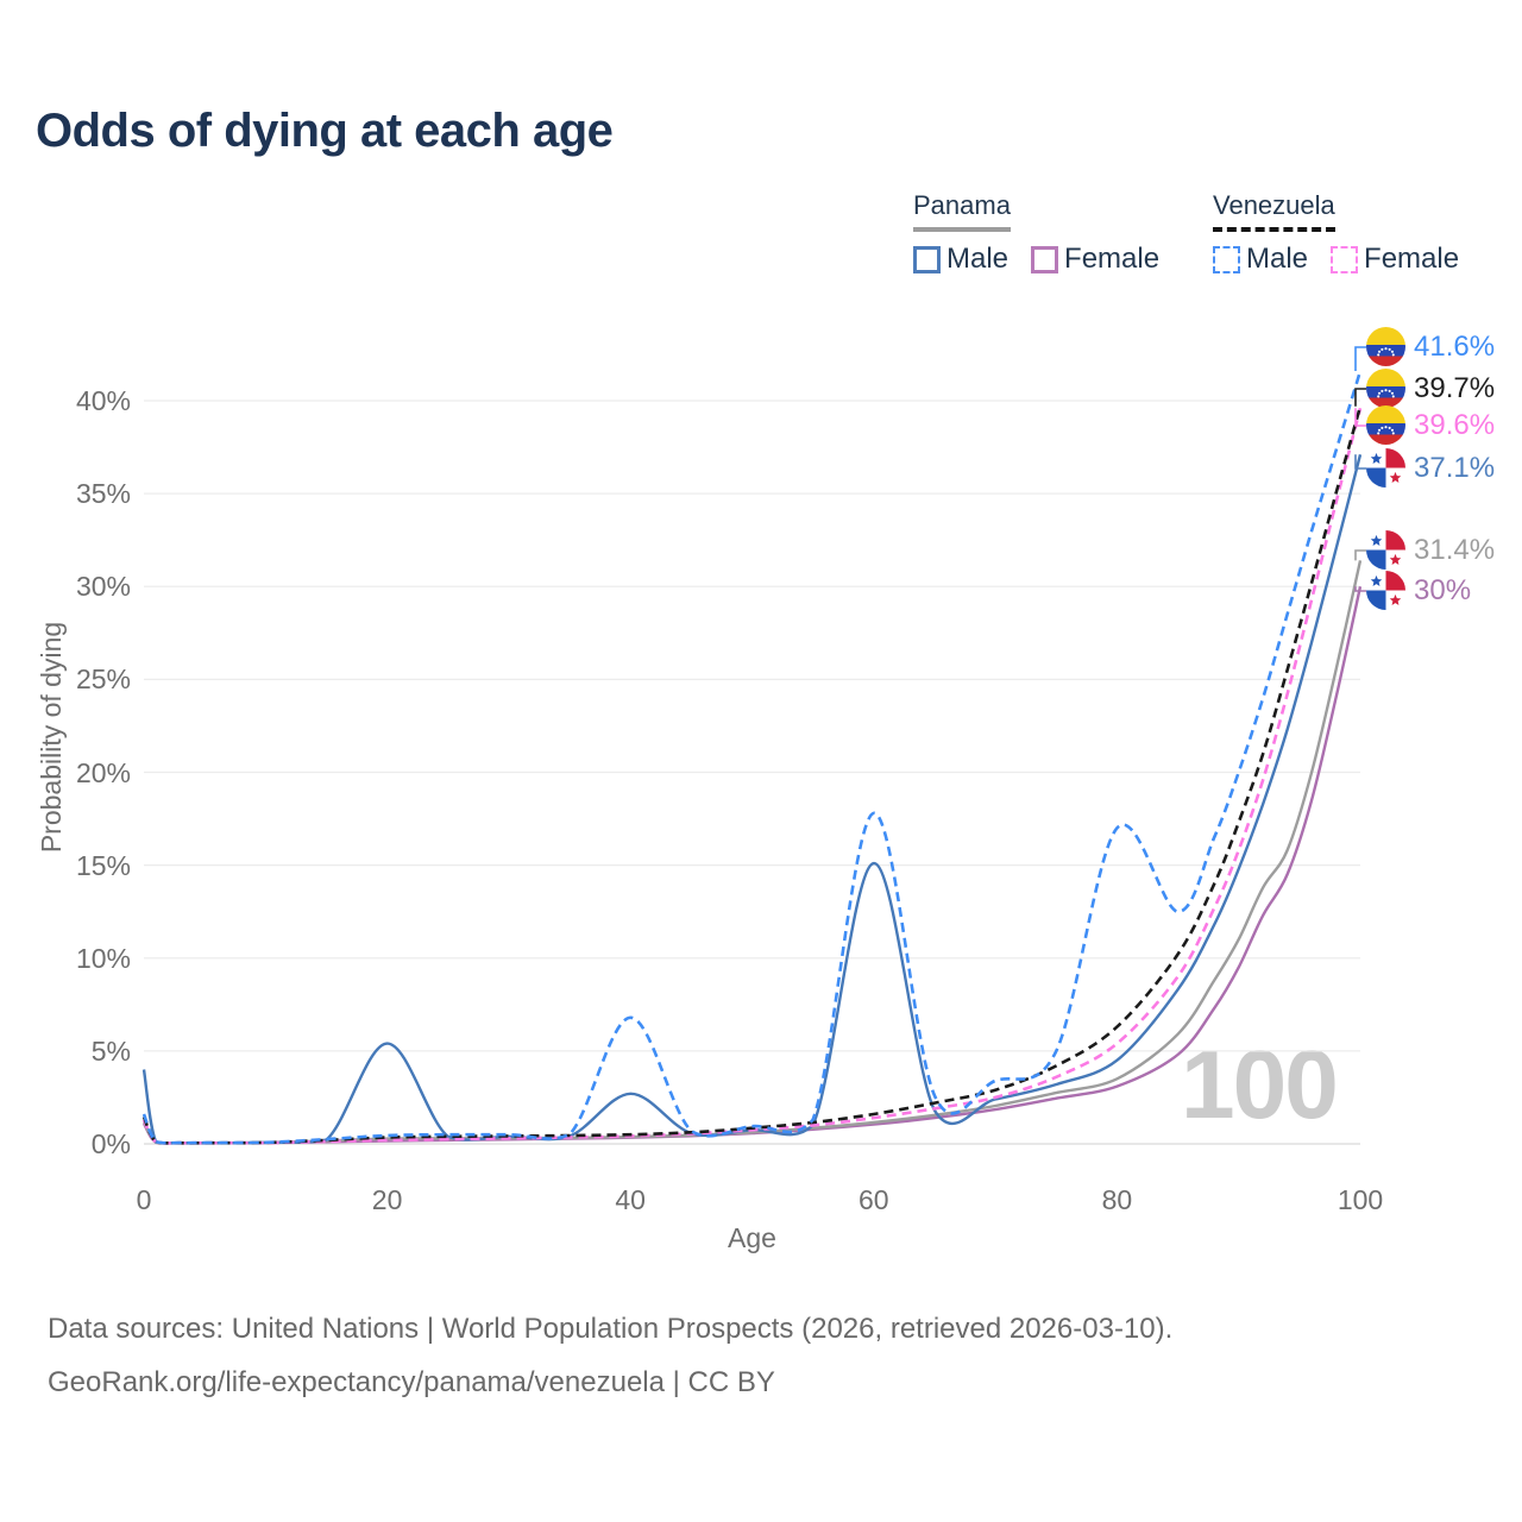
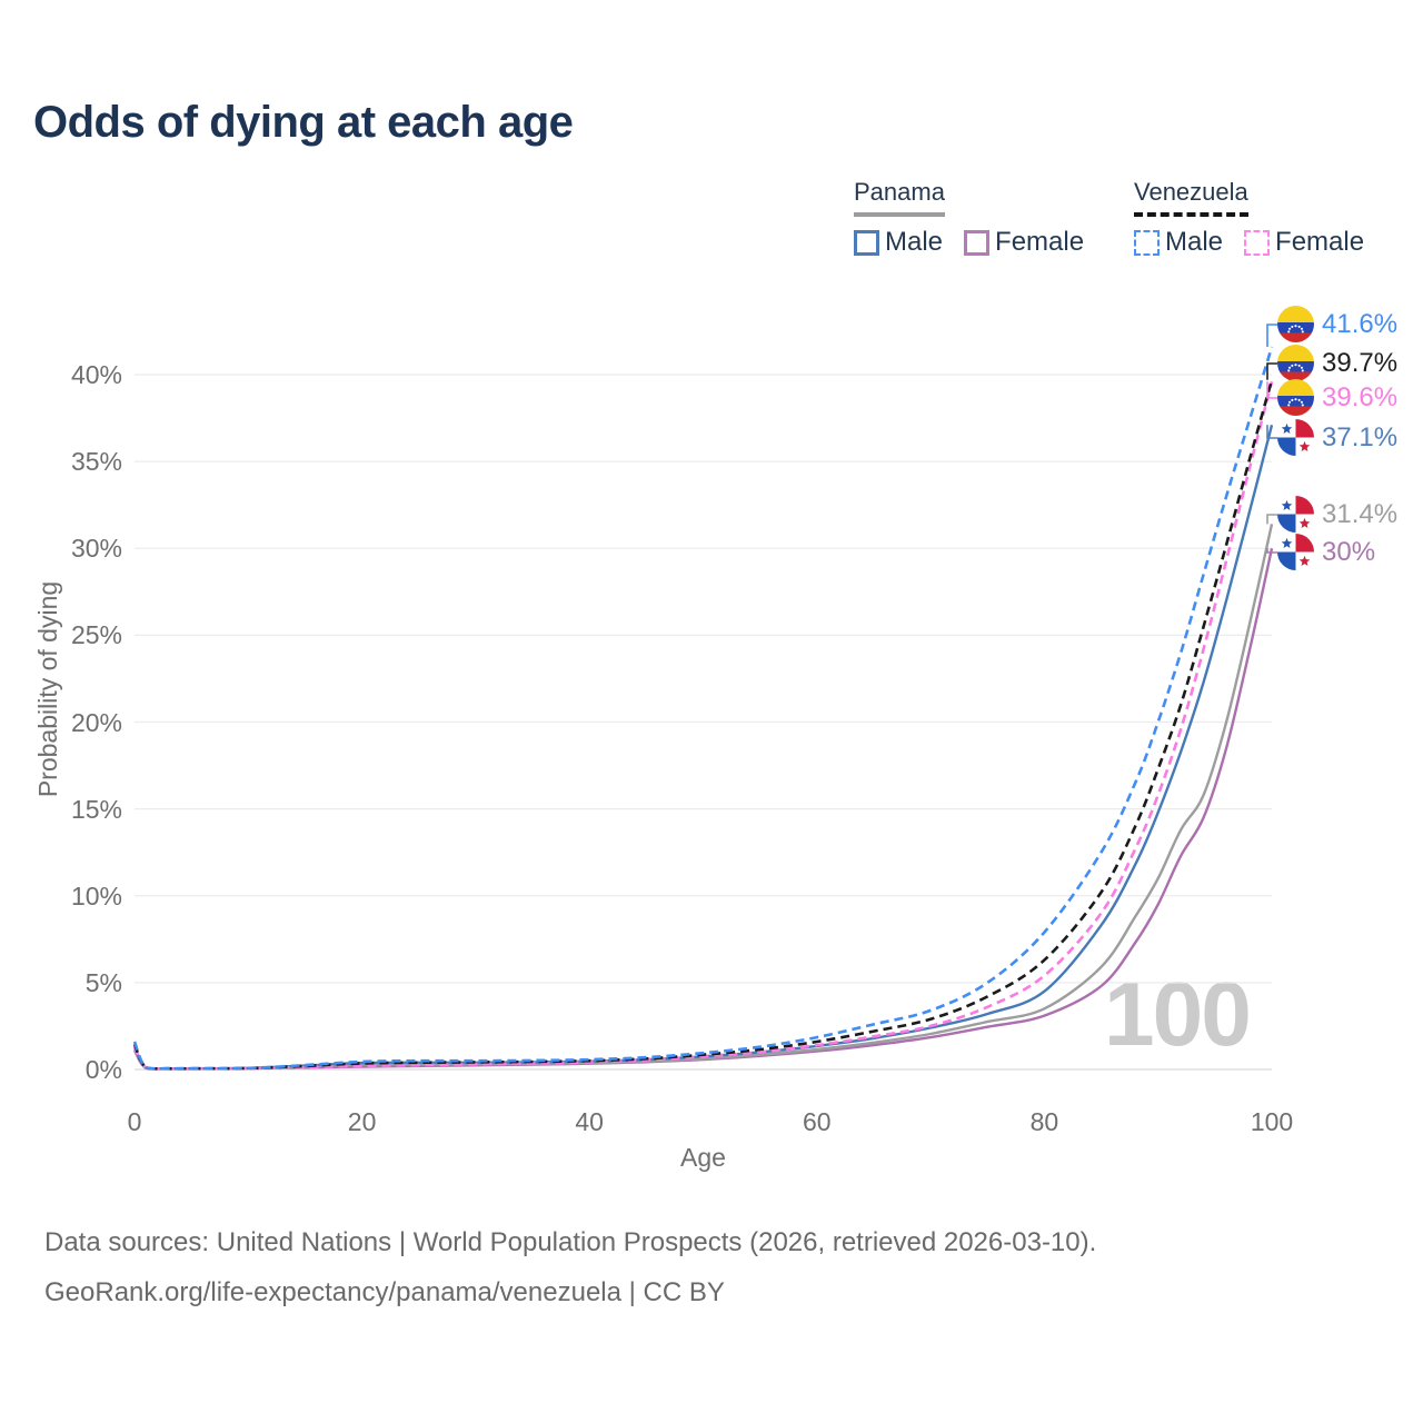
Panama Male/0: 4.0% -> 1.3%
Panama Male/20: 5.4% -> 0.4%
Panama Male/40: 2.7% -> 0.5%
Venezuela Male/40: 6.8% -> 0.6%
Panama Male/60: 15.1% -> 1.4%
Venezuela Male/60: 17.8% -> 1.9%
Venezuela Male/80: 17.0% -> 7.9%
